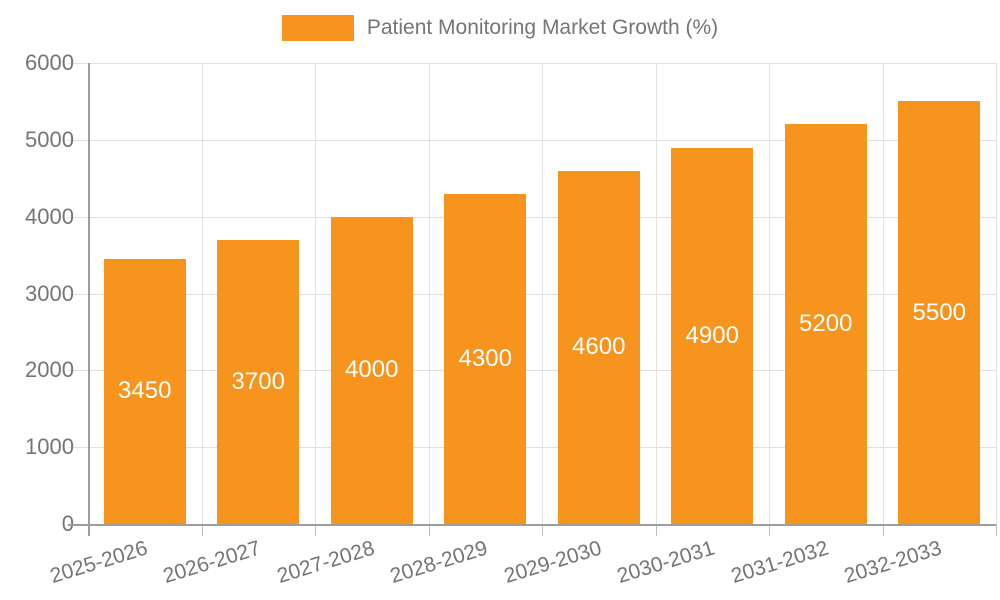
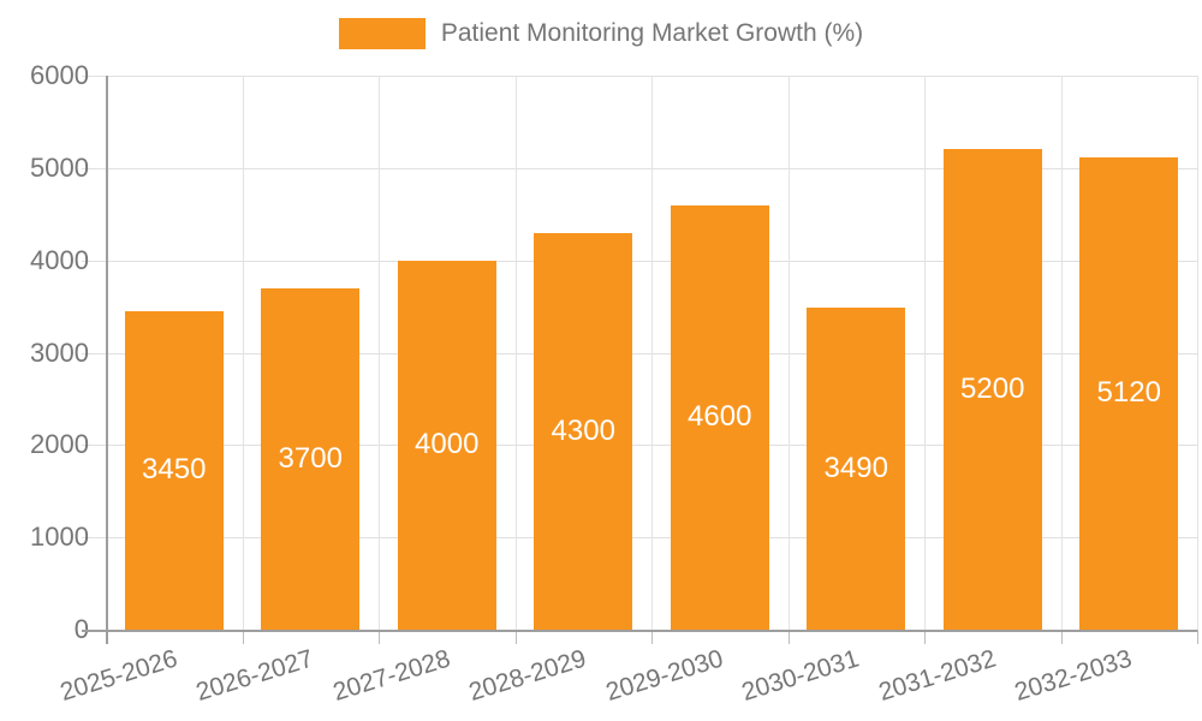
2030-2031: 4900 -> 3490
2032-2033: 5500 -> 5120
